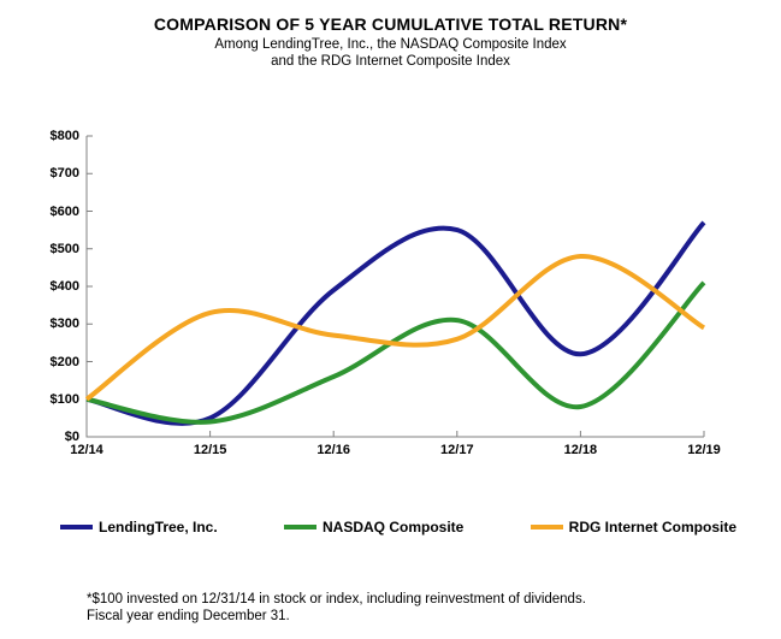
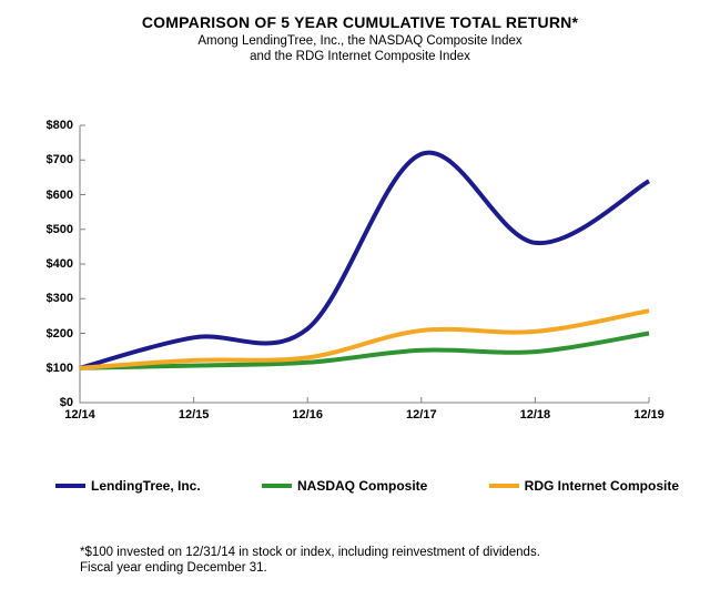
LendingTree, Inc./12/15: $50 -> $190
NASDAQ Composite/12/15: $40 -> $110
RDG Internet Composite/12/15: $330 -> $120
LendingTree, Inc./12/16: $390 -> $210
NASDAQ Composite/12/16: $160 -> $120
RDG Internet Composite/12/16: $270 -> $130
LendingTree, Inc./12/17: $550 -> $720
NASDAQ Composite/12/17: $310 -> $150
RDG Internet Composite/12/17: $260 -> $210
LendingTree, Inc./12/18: $220 -> $460
NASDAQ Composite/12/18: $80 -> $150
RDG Internet Composite/12/18: $480 -> $200
LendingTree, Inc./12/19: $570 -> $640
NASDAQ Composite/12/19: $410 -> $200
RDG Internet Composite/12/19: $290 -> $260
